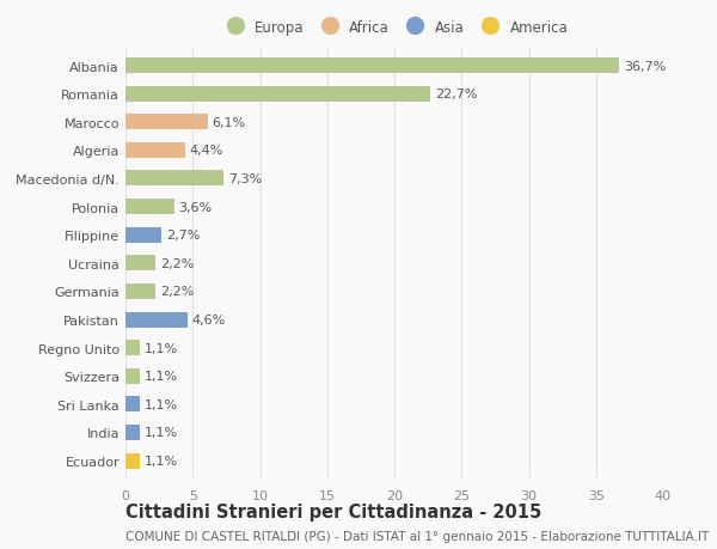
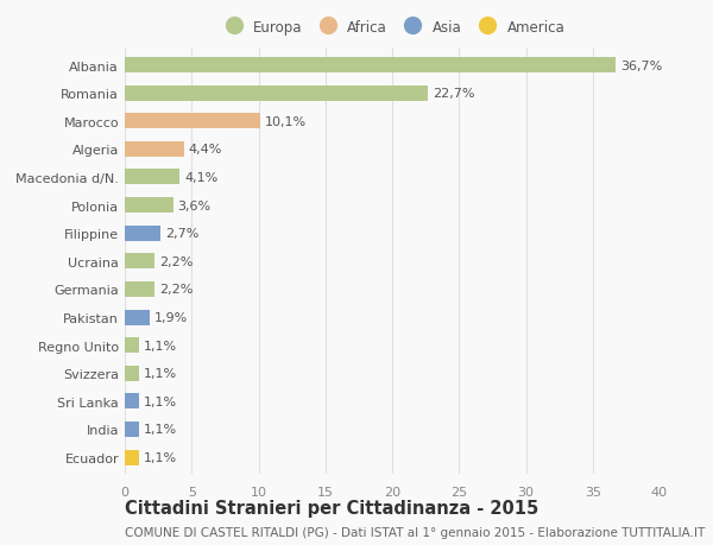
Marocco: 6,1% -> 10,1%
Macedonia d/N.: 7,3% -> 4,1%
Pakistan: 4,6% -> 1,9%
